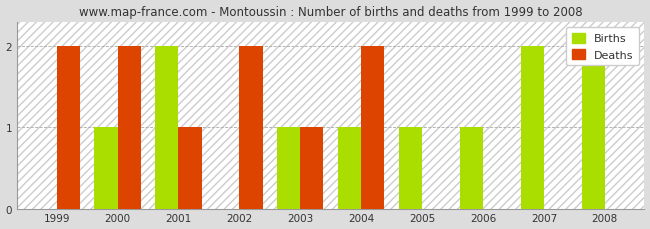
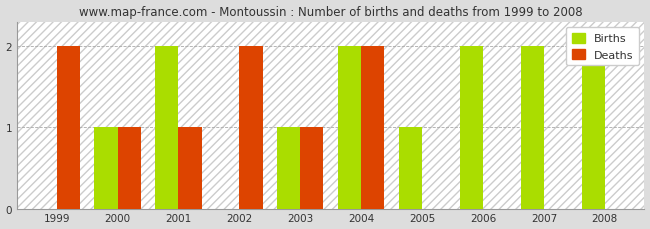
Deaths/2000: 2 -> 1
Births/2004: 1 -> 2
Births/2006: 1 -> 2
